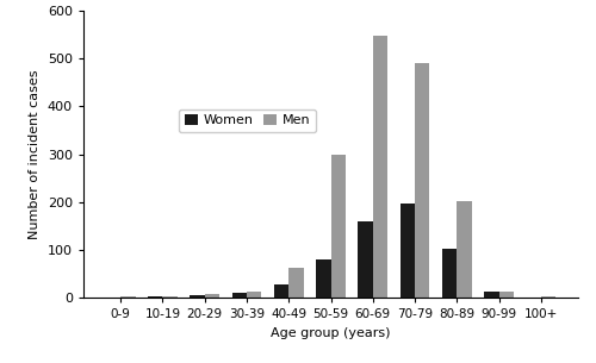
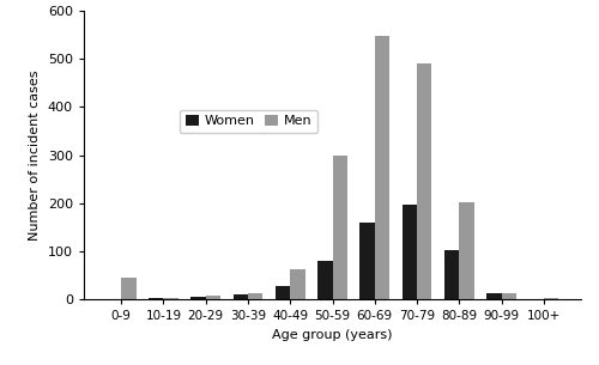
Men/0-9: 2 -> 45
